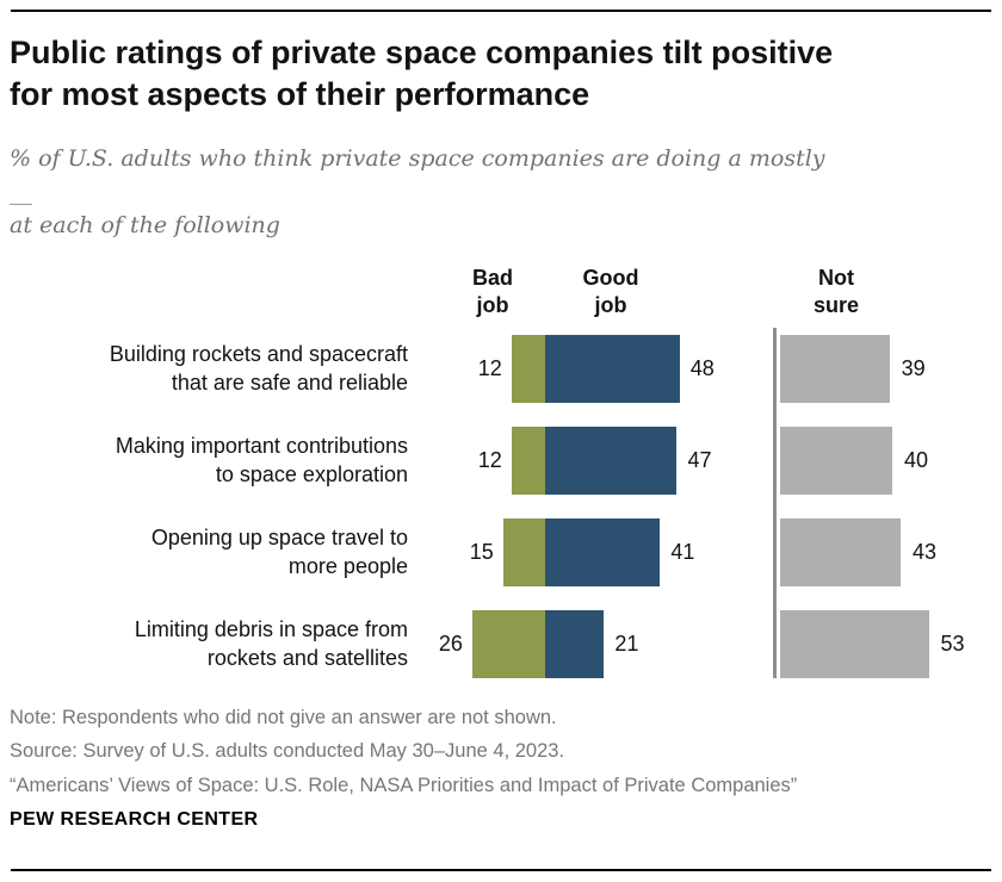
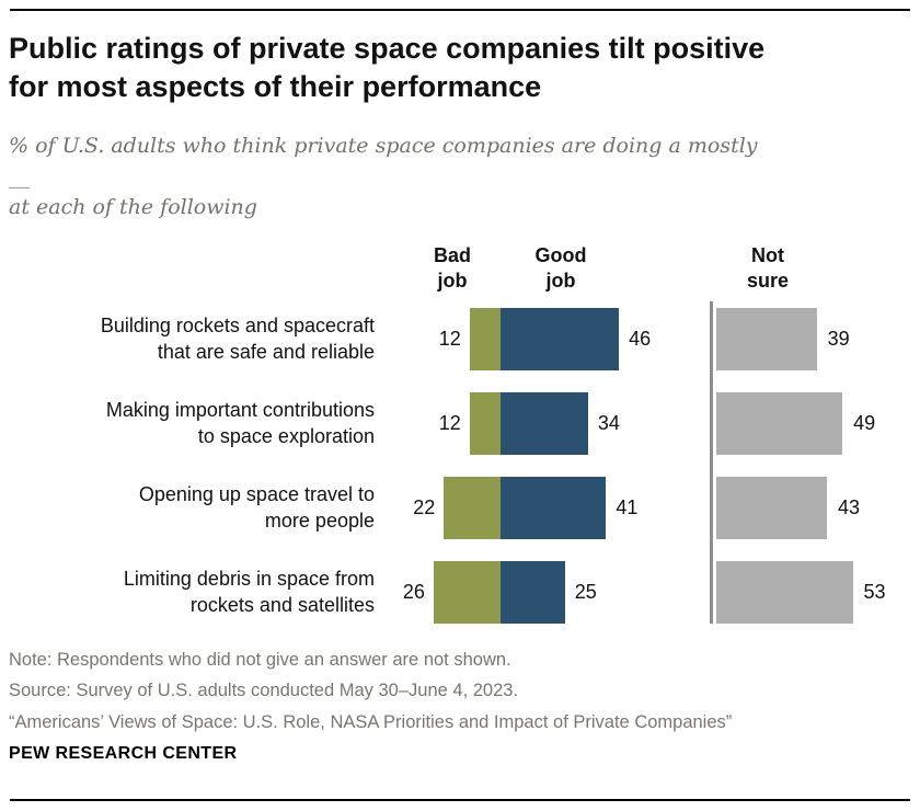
Good job/Building rockets and spacecraft that are safe and reliable: 48 -> 46
Good job/Making important contributions to space exploration: 47 -> 34
Not sure/Making important contributions to space exploration: 40 -> 49
Bad job/Opening up space travel to more people: 15 -> 22
Good job/Limiting debris in space from rockets and satellites: 21 -> 25
